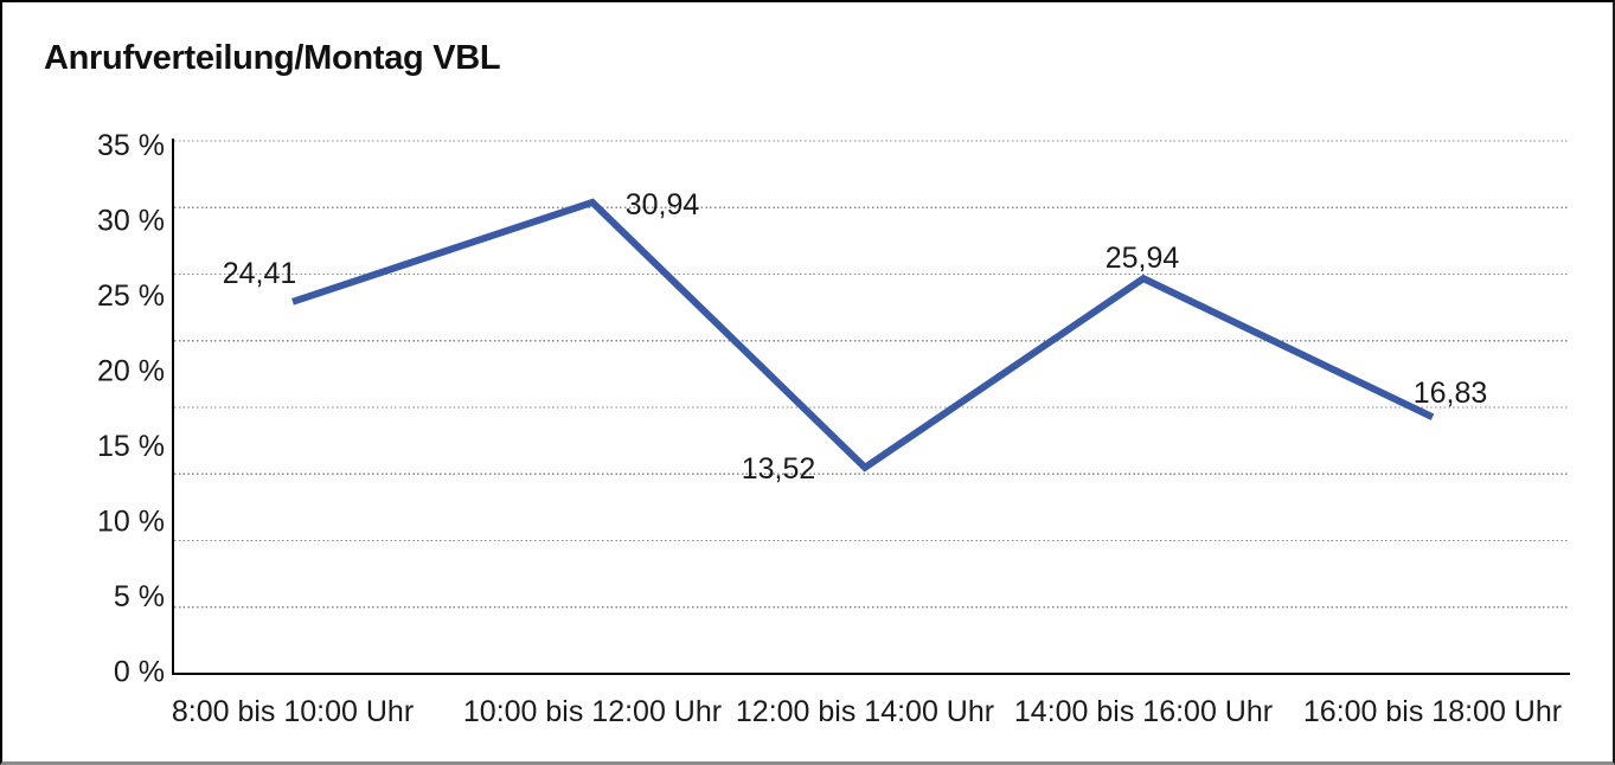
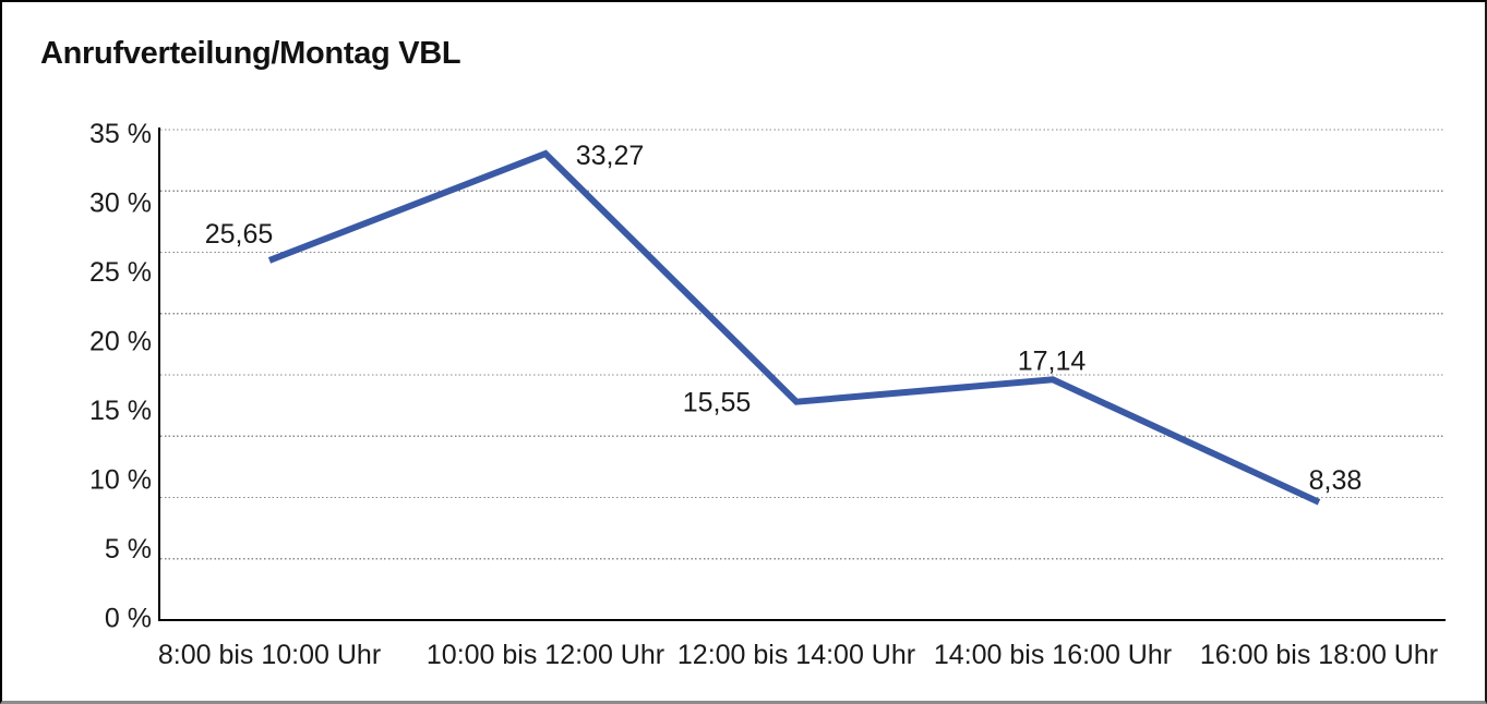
8:00 bis 10:00 Uhr: 24,41 -> 25,65
10:00 bis 12:00 Uhr: 30,94 -> 33,27
12:00 bis 14:00 Uhr: 13,52 -> 15,55
14:00 bis 16:00 Uhr: 25,94 -> 17,14
16:00 bis 18:00 Uhr: 16,83 -> 8,38
